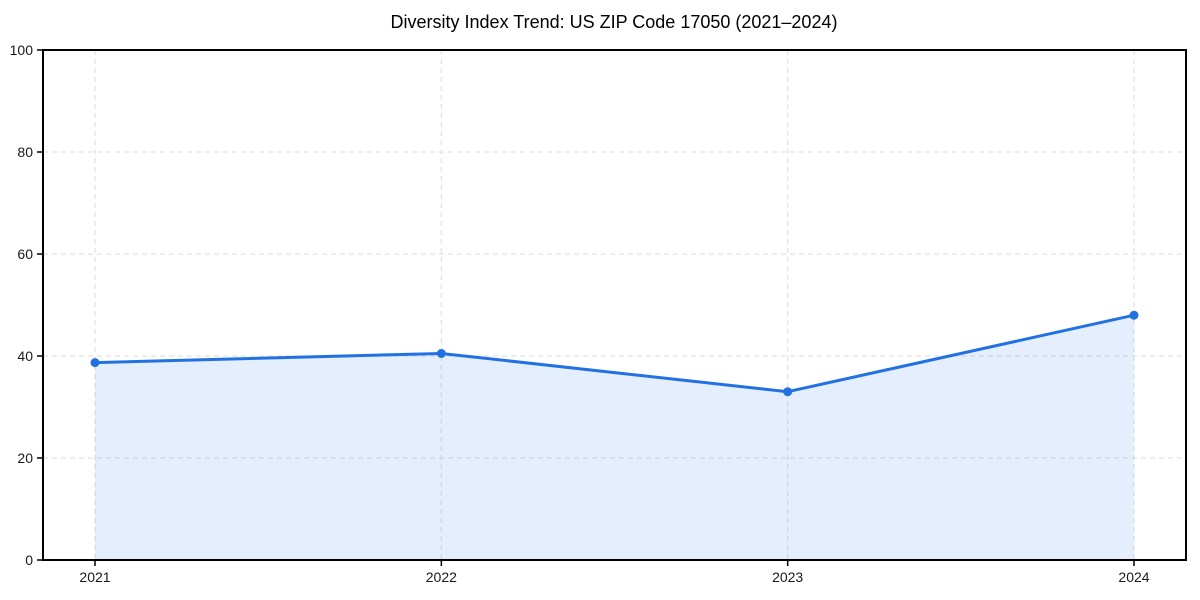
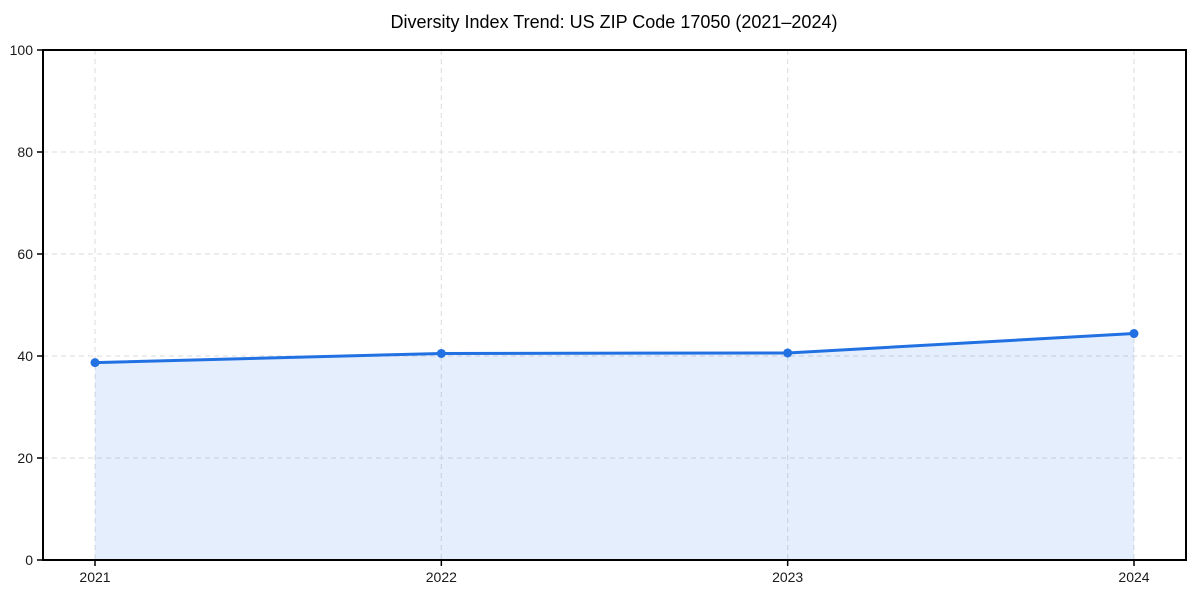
2023: 33 -> 41
2024: 48 -> 44
